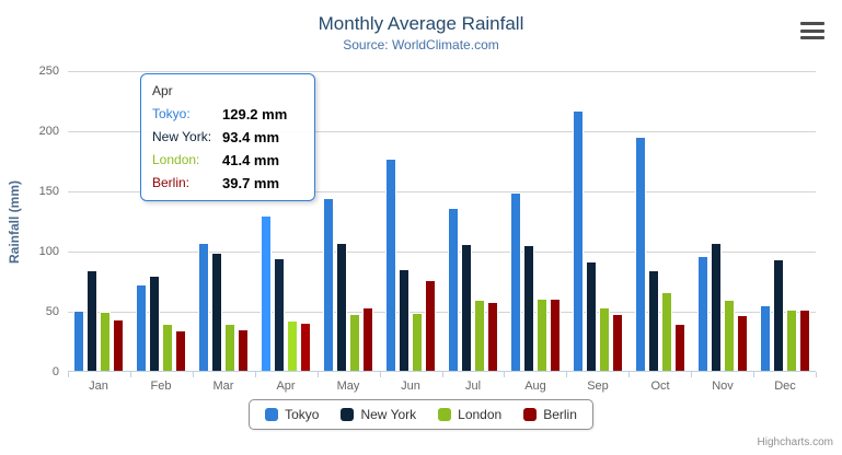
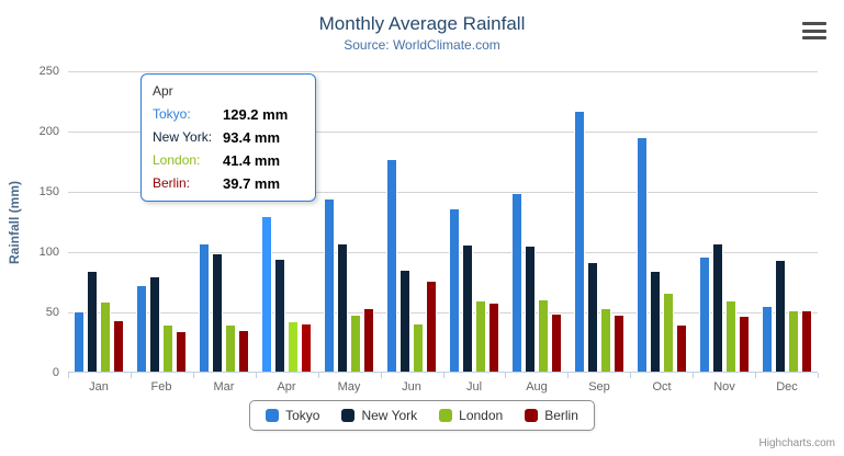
London/Jan: 49 -> 58
London/Jun: 48 -> 40
Berlin/Aug: 60 -> 48
